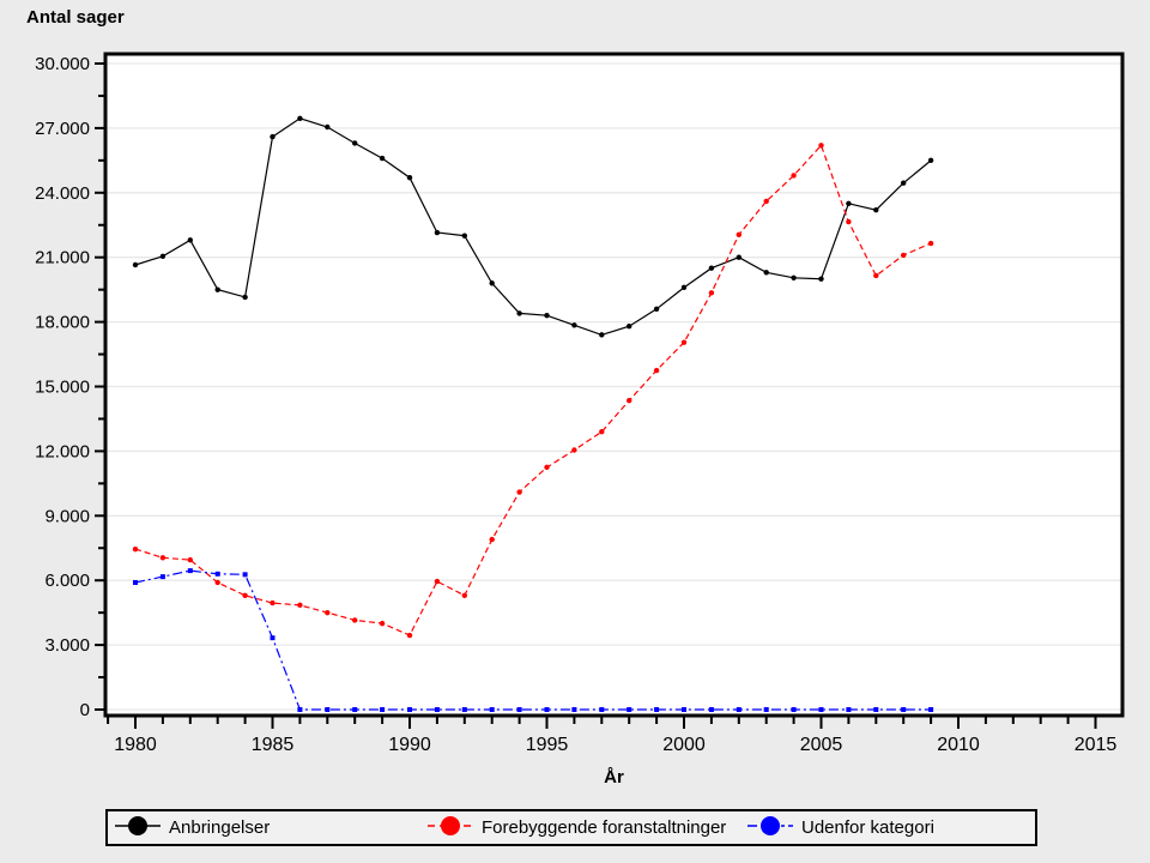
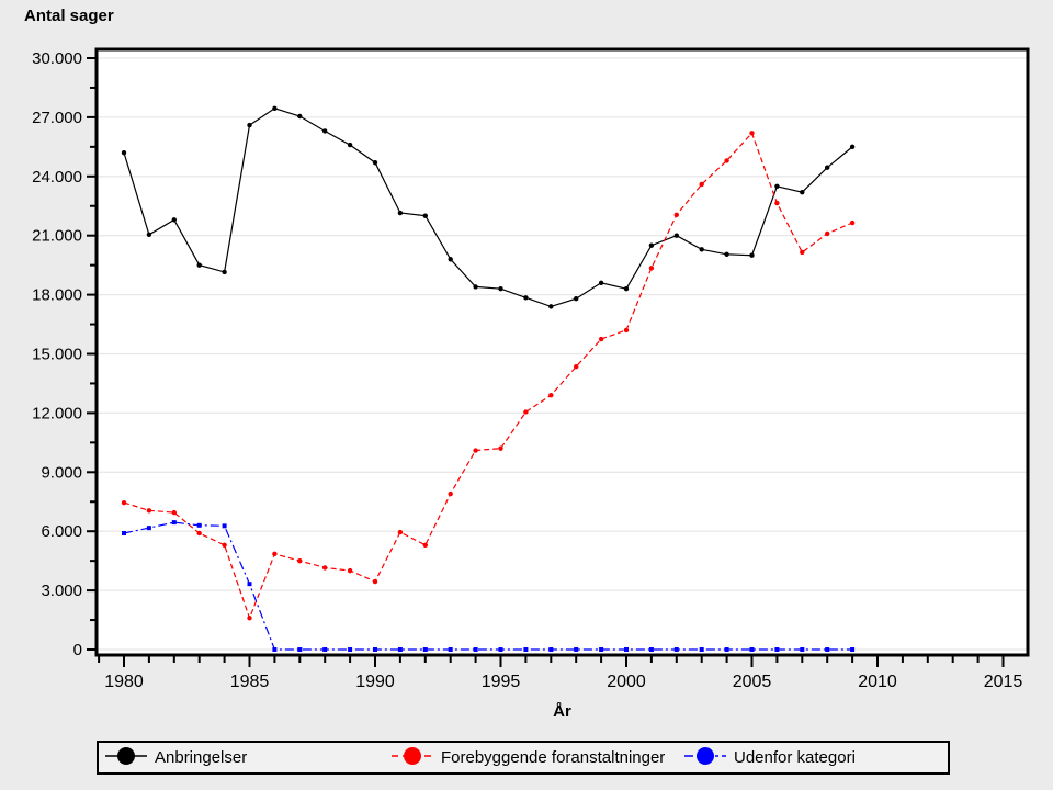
Anbringelser/1980: 20600 -> 25200
Forebyggende foranstaltninger/1985: 5000 -> 1600
Forebyggende foranstaltninger/1995: 11200 -> 10200
Anbringelser/2000: 19600 -> 18300
Forebyggende foranstaltninger/2000: 17000 -> 16200
